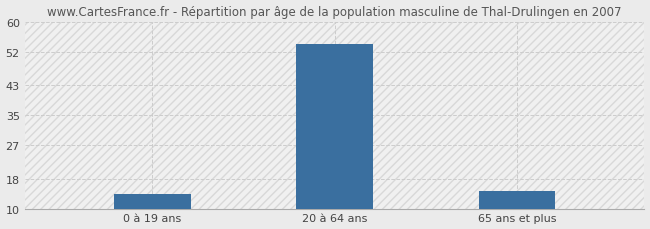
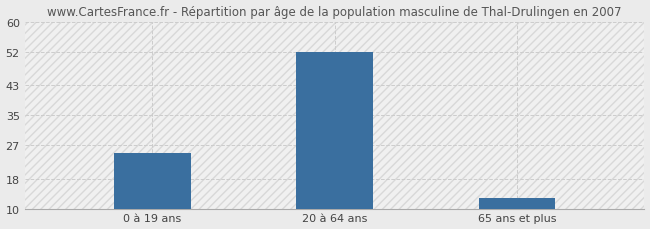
0 à 19 ans: 14 -> 25
20 à 64 ans: 54 -> 52
65 ans et plus: 15 -> 13
